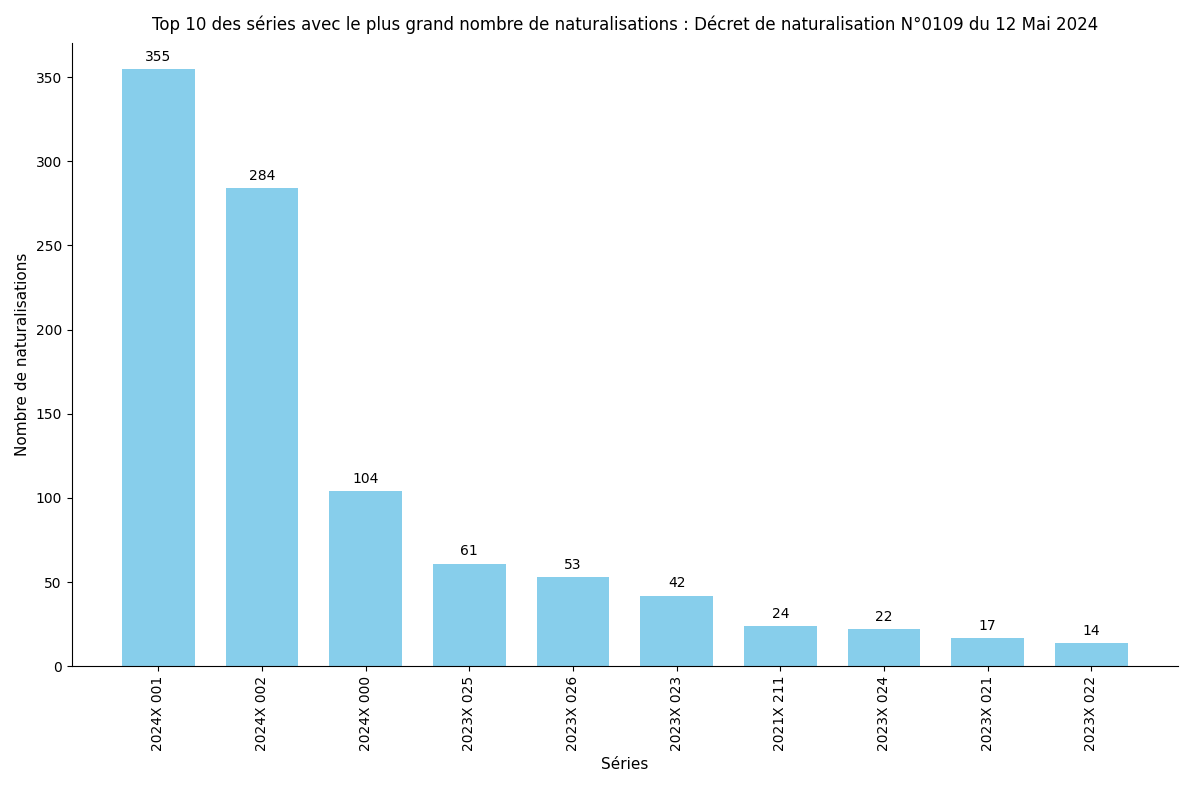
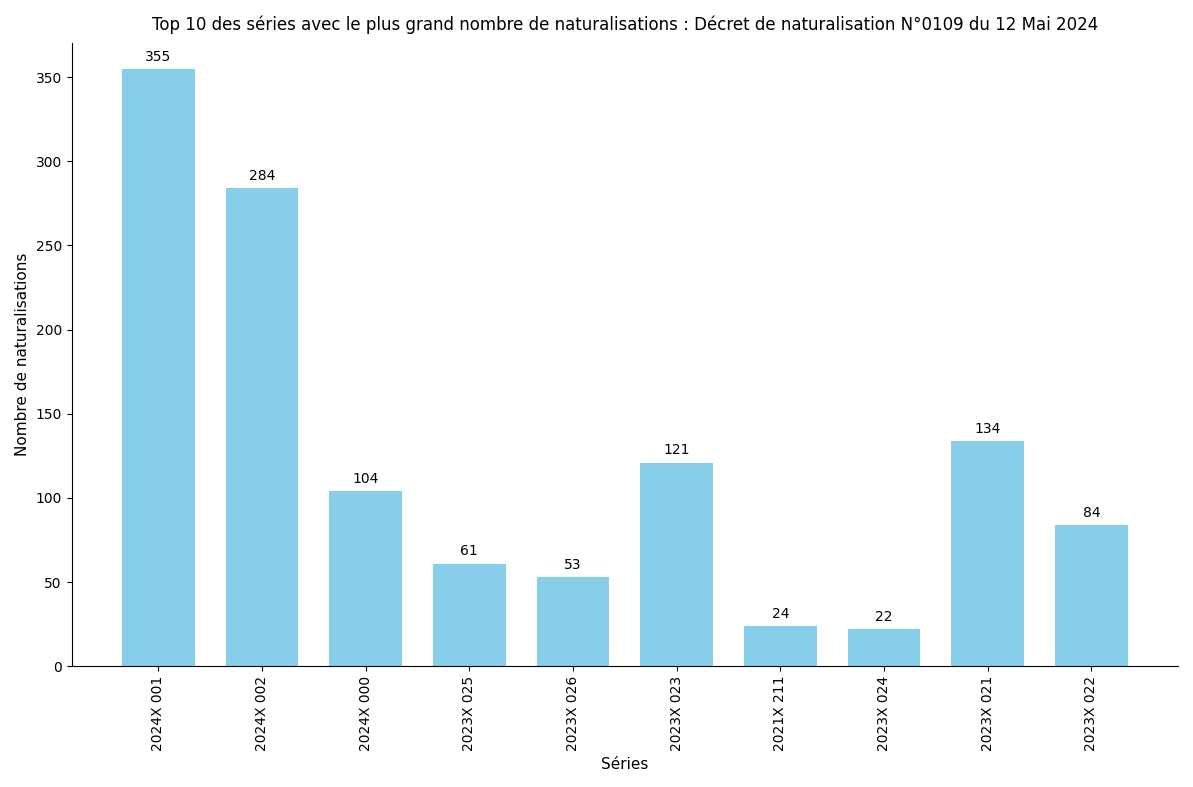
2023X 023: 42 -> 121
2023X 021: 17 -> 134
2023X 022: 14 -> 84
